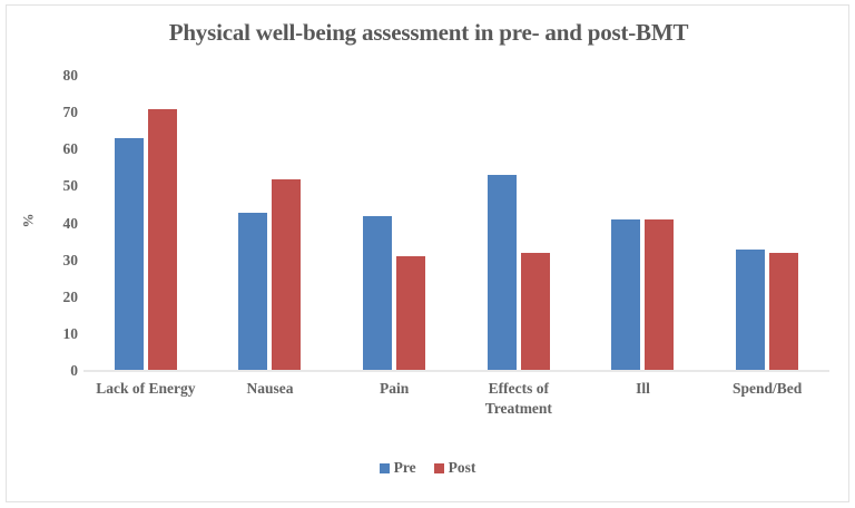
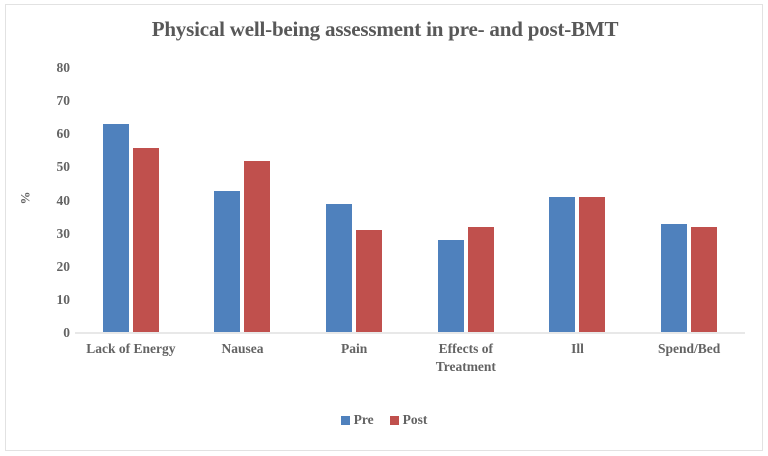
Post/Lack of Energy: 71 -> 56
Pre/Pain: 42 -> 39
Pre/Effects of Treatment: 53 -> 28
